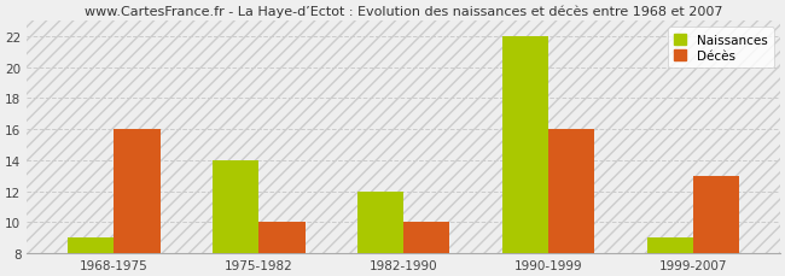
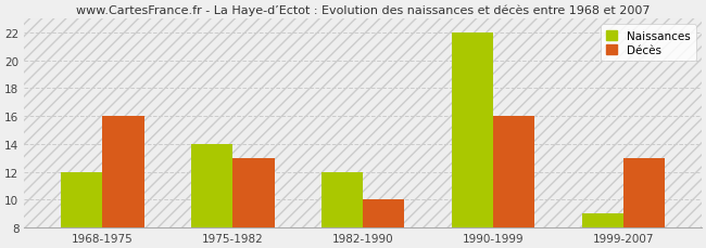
Naissances/1968-1975: 9 -> 12
Décès/1975-1982: 10 -> 13
